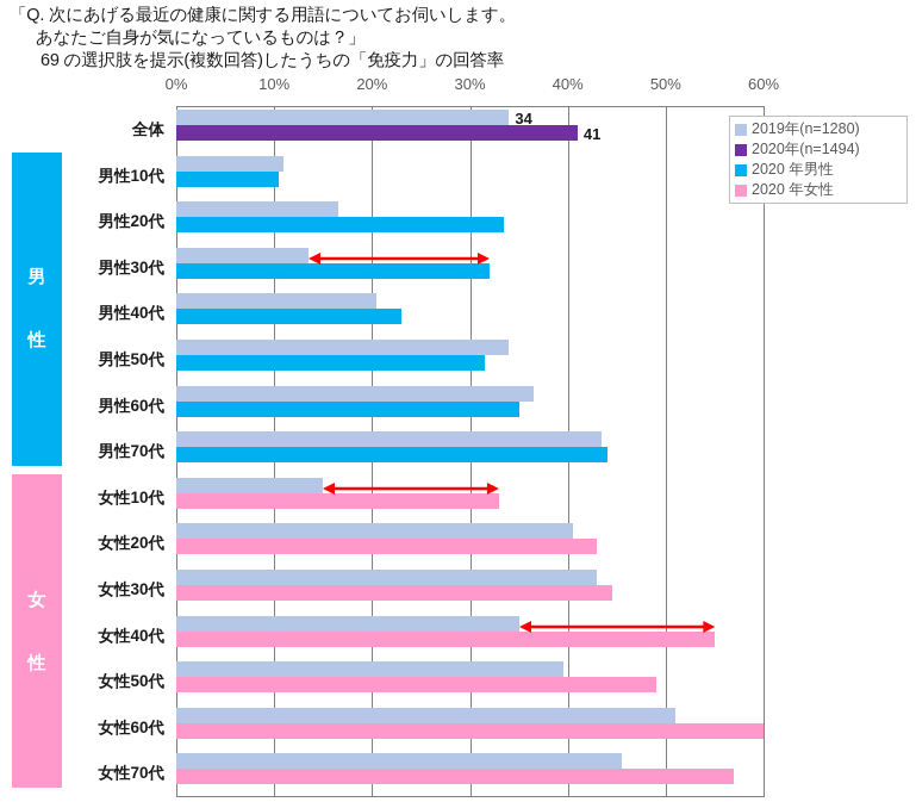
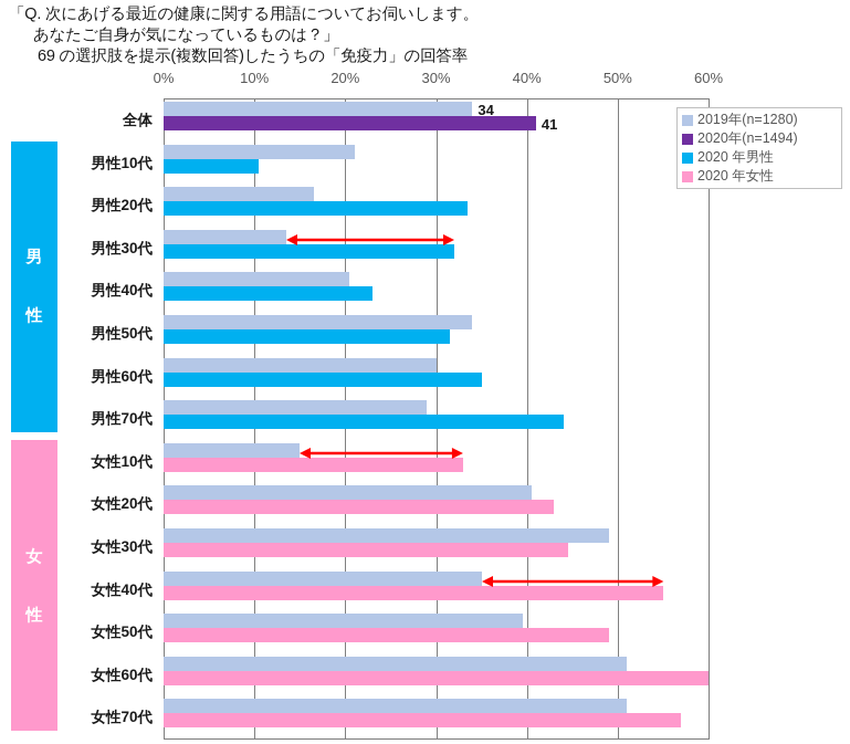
2019年(n=1280)/男性10代: 11% -> 21%
2019年(n=1280)/男性60代: 36% -> 30%
2019年(n=1280)/男性70代: 44% -> 29%
2019年(n=1280)/女性30代: 43% -> 49%
2019年(n=1280)/女性70代: 46% -> 51%
